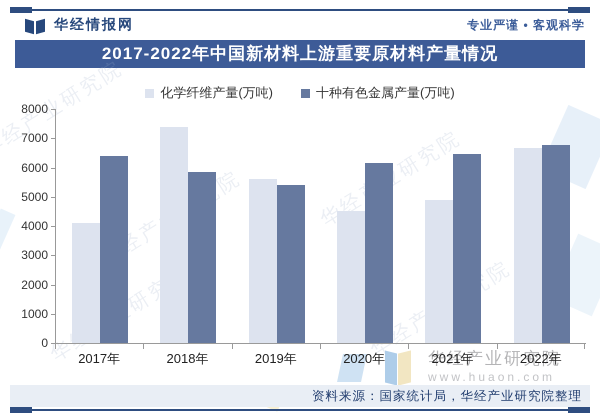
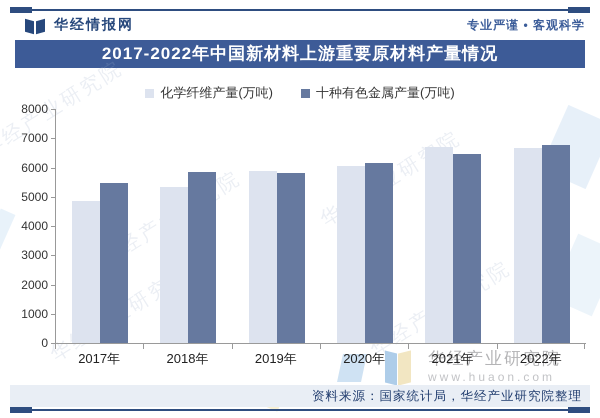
化学纤维产量(万吨)/2017年: 4100 -> 4800
十种有色金属产量(万吨)/2017年: 6400 -> 5500
化学纤维产量(万吨)/2018年: 7400 -> 5400
化学纤维产量(万吨)/2019年: 5600 -> 5900
十种有色金属产量(万吨)/2019年: 5400 -> 5800
化学纤维产量(万吨)/2020年: 4500 -> 6100
化学纤维产量(万吨)/2021年: 4900 -> 6700
